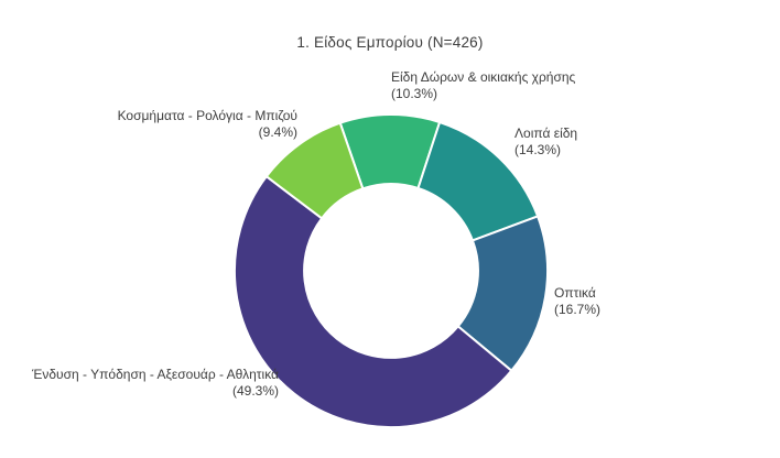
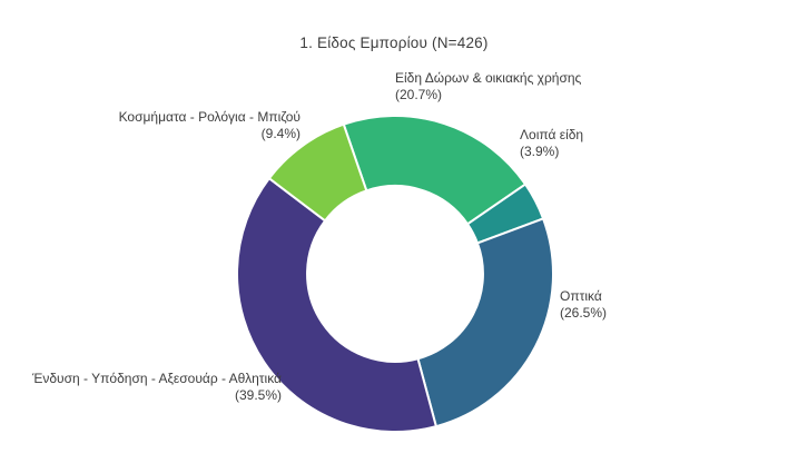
Είδη Δώρων & οικιακής χρήσης: 10.3% -> 20.7%
Λοιπά είδη: 14.3% -> 3.9%
Οπτικά: 16.7% -> 26.5%
Ένδυση - Υπόδηση - Αξεσουάρ - Αθλητικά: 49.3% -> 39.5%
